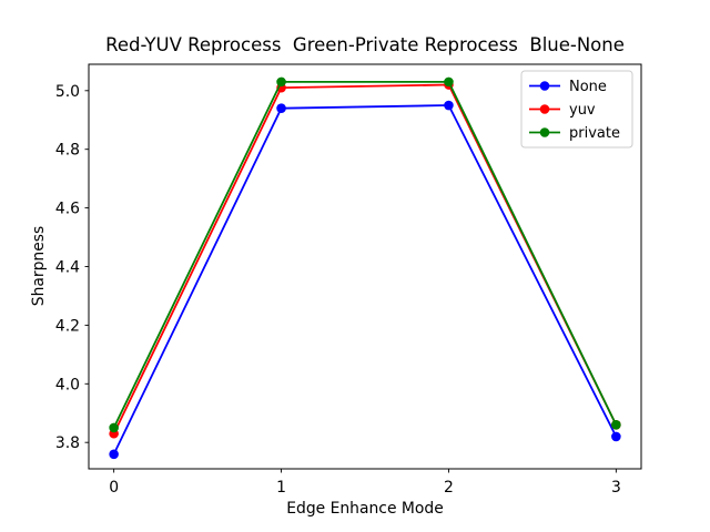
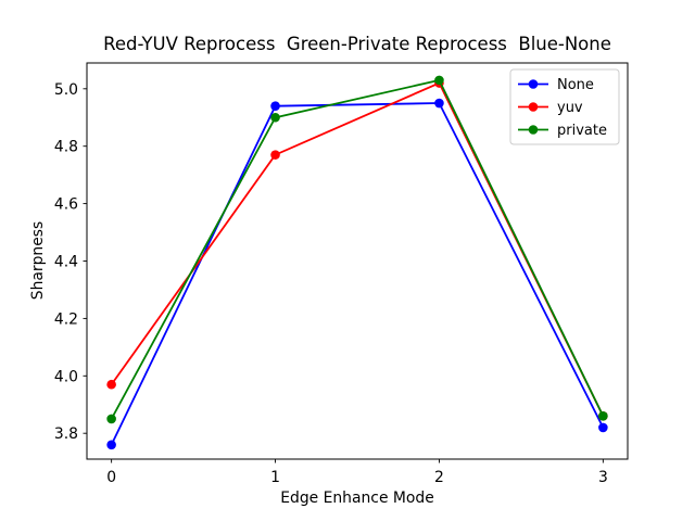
yuv/0: 3.83 -> 3.97
yuv/1: 5.01 -> 4.77
private/1: 5.03 -> 4.90
